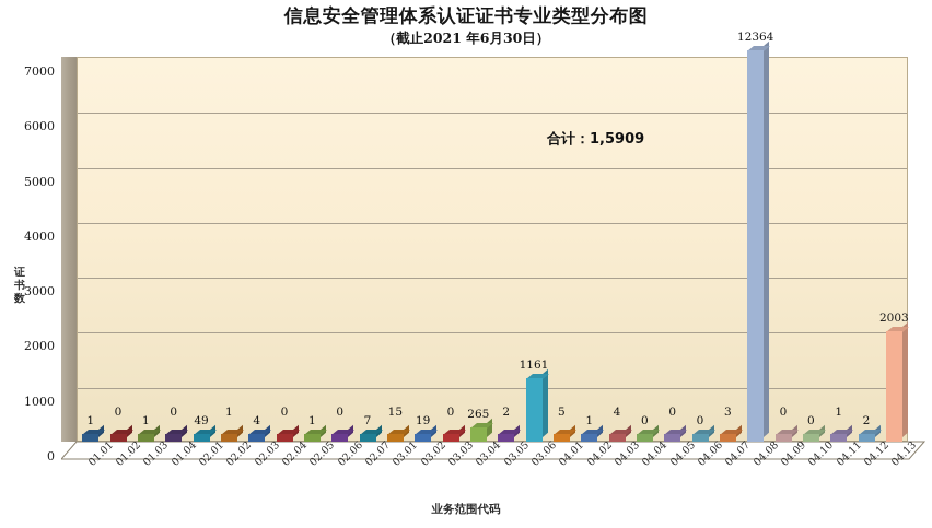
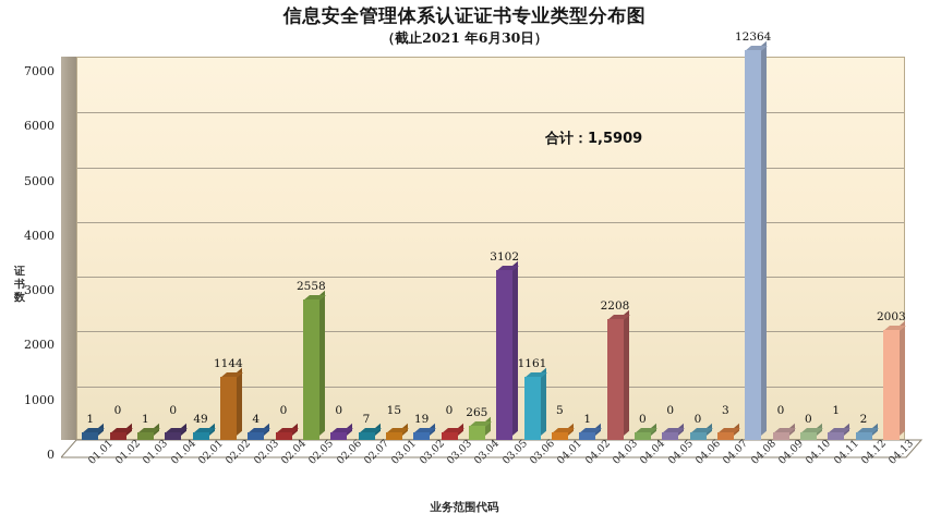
02.02: 1 -> 1144
02.05: 1 -> 2558
03.05: 2 -> 3102
04.03: 4 -> 2208
